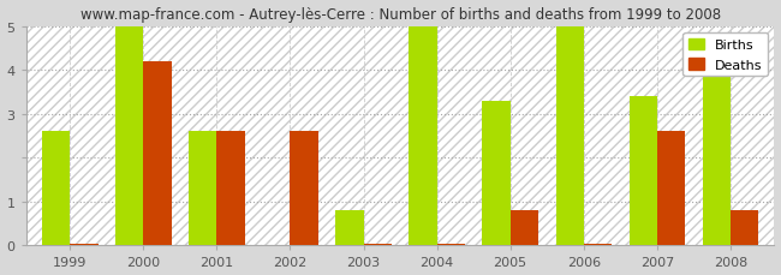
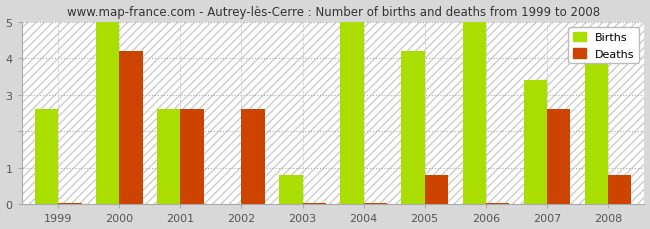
Births/2005: 3.3 -> 4.2
